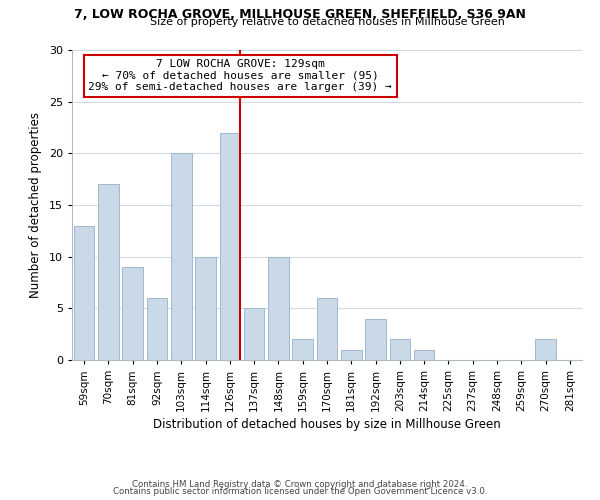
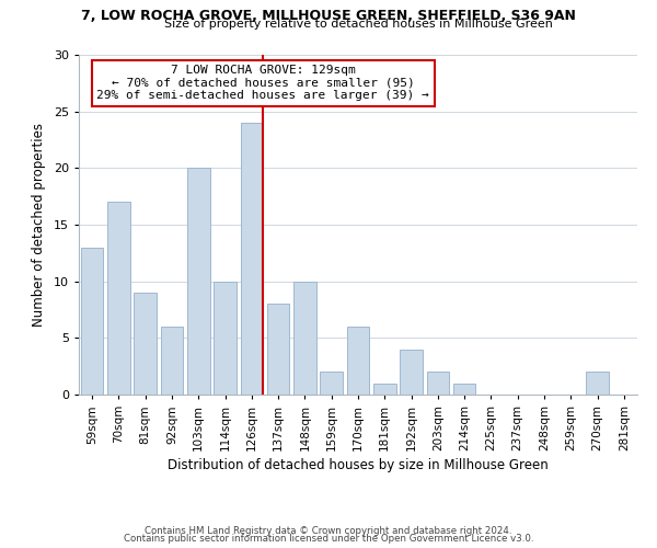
126sqm: 22 -> 24
137sqm: 5 -> 8
